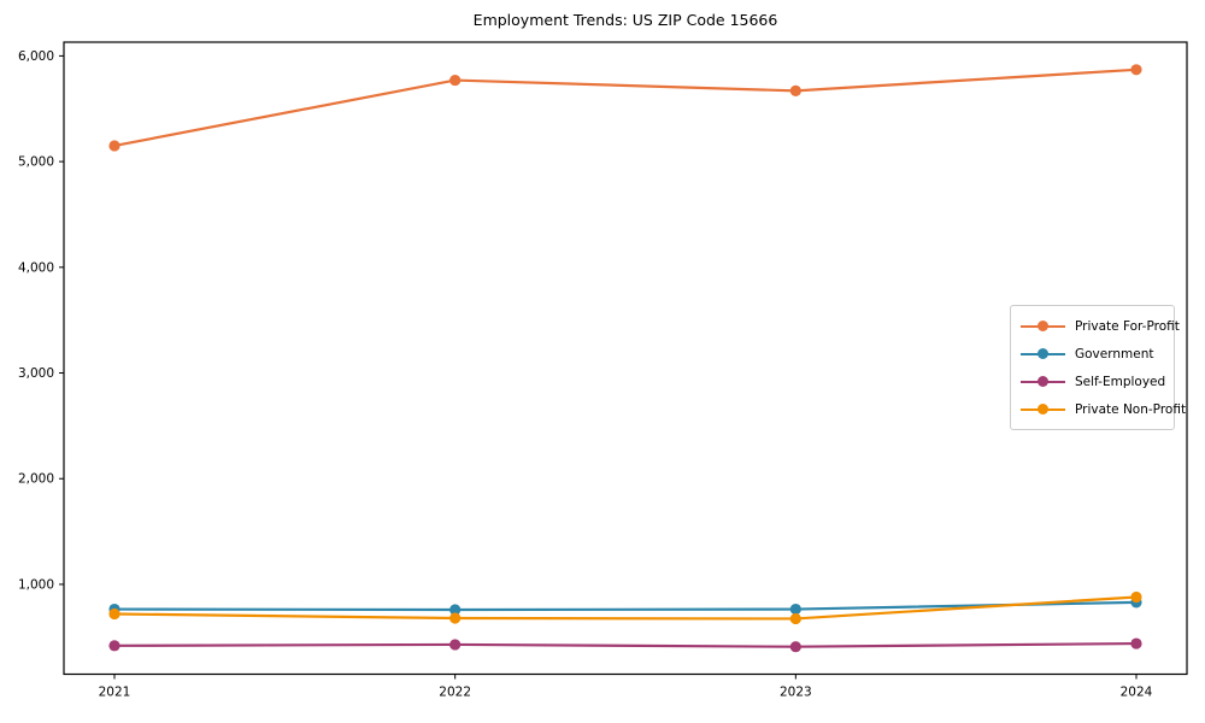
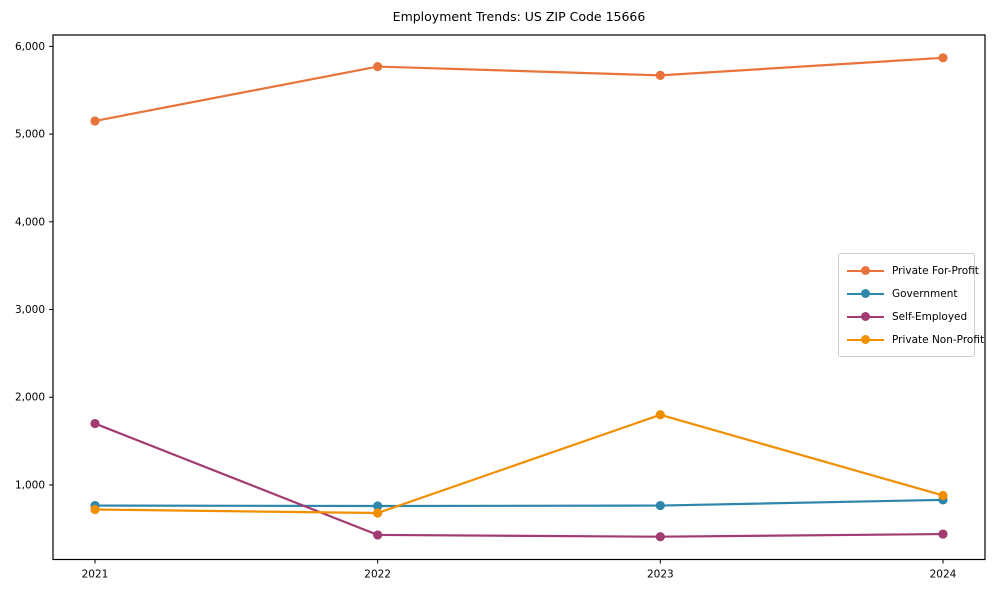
Self-Employed/2021: 400 -> 1700
Private Non-Profit/2023: 700 -> 1800
